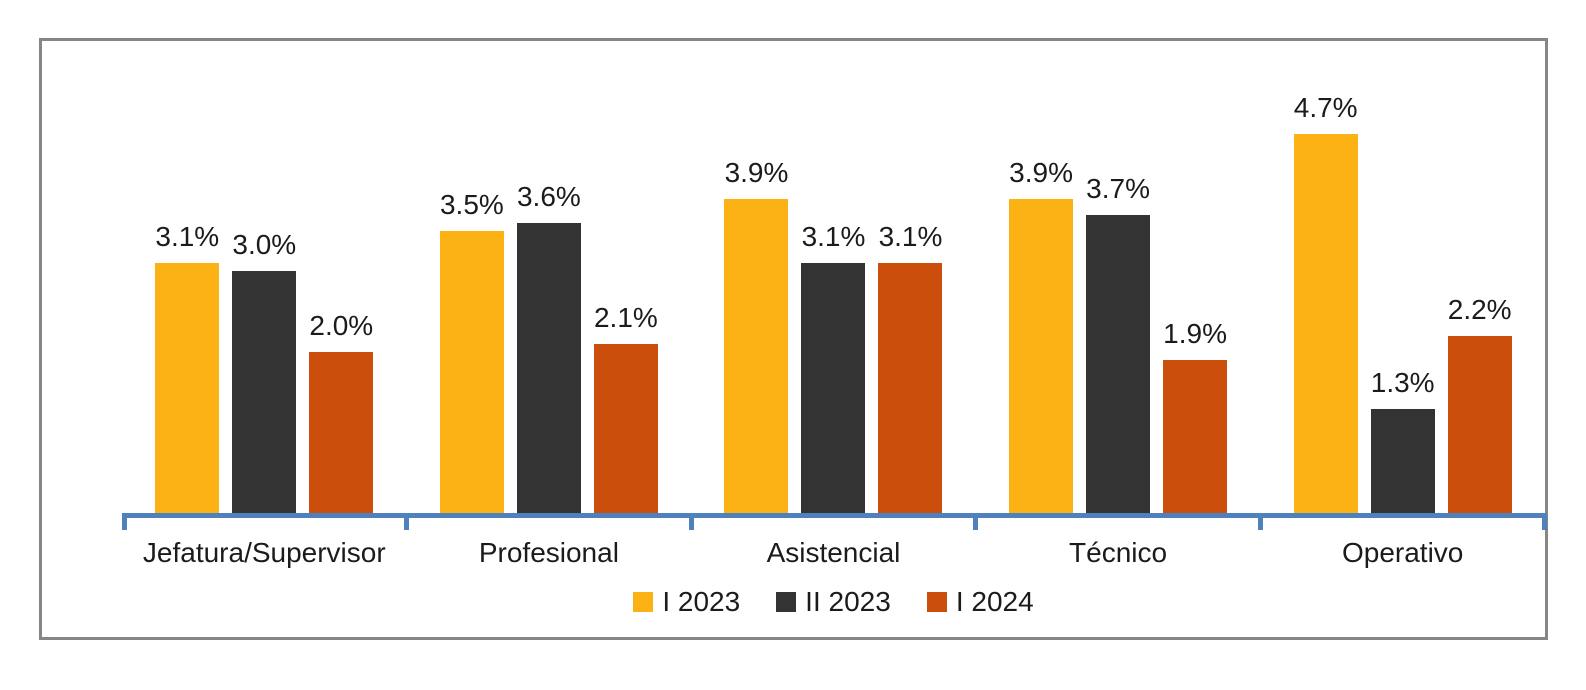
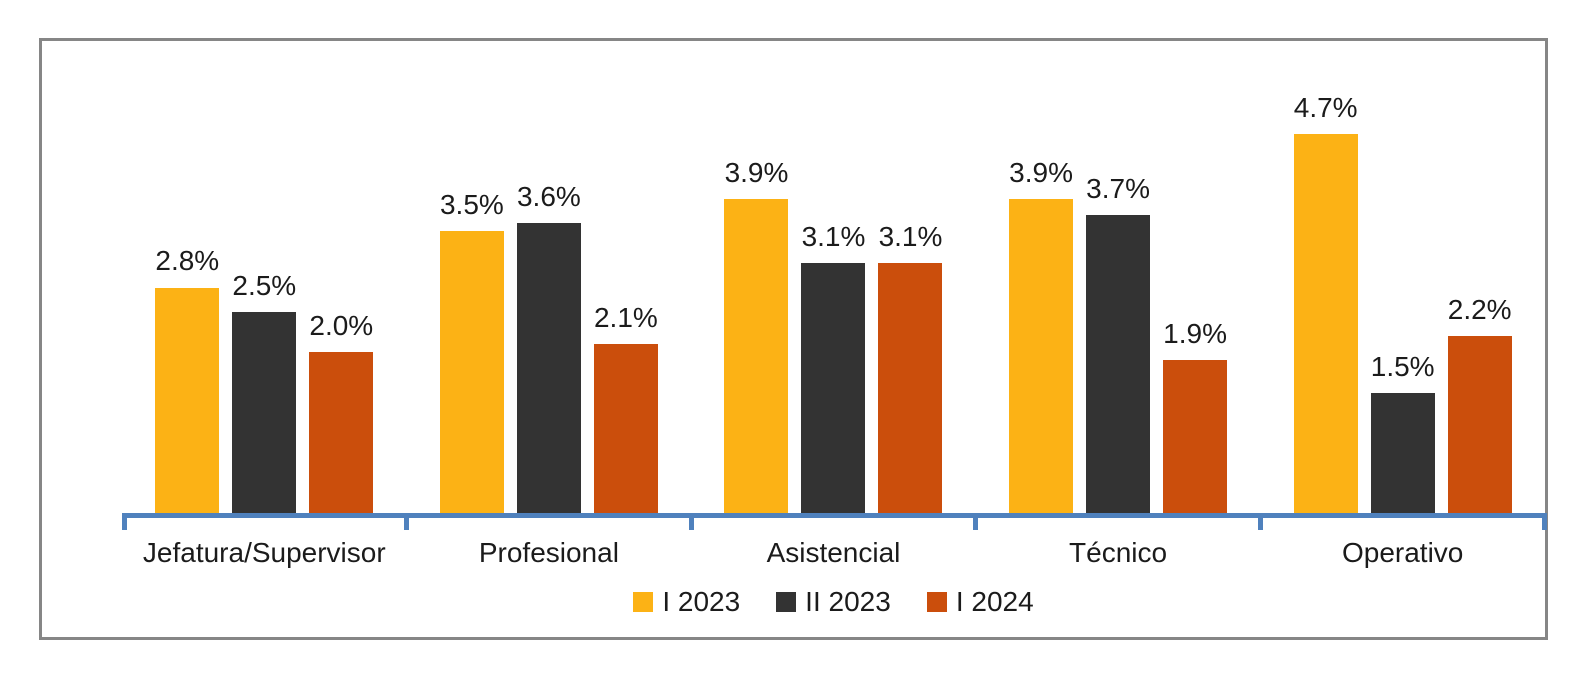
I 2023/Jefatura/Supervisor: 3.1% -> 2.8%
II 2023/Jefatura/Supervisor: 3.0% -> 2.5%
II 2023/Operativo: 1.3% -> 1.5%
